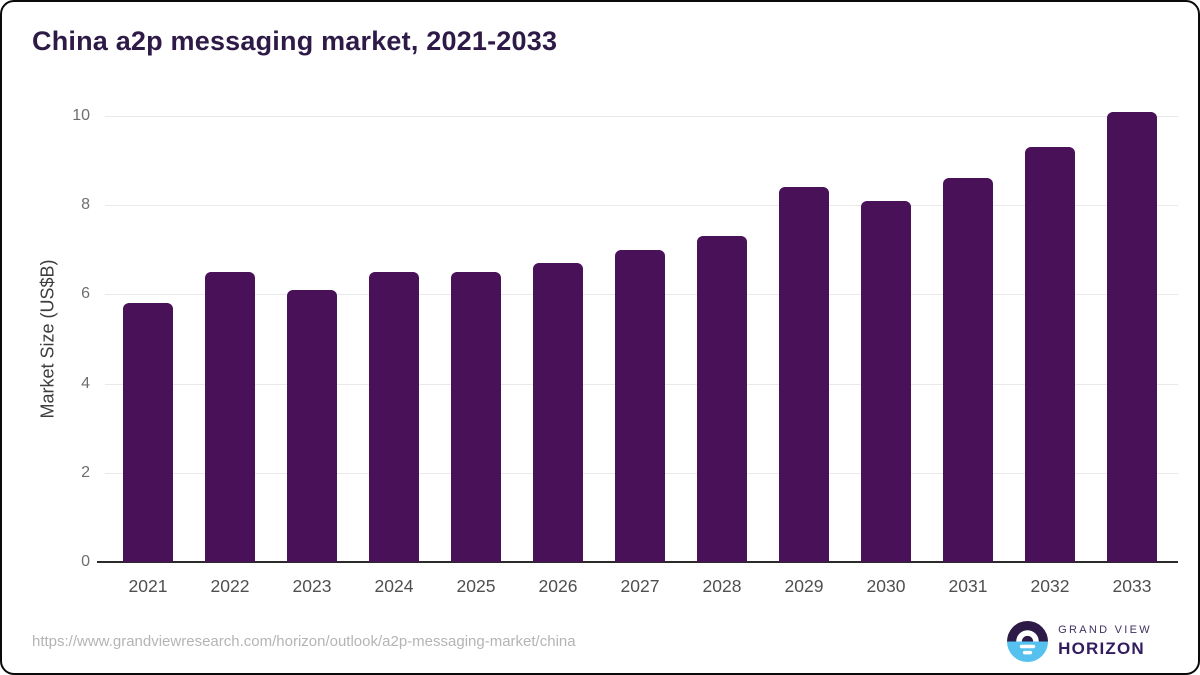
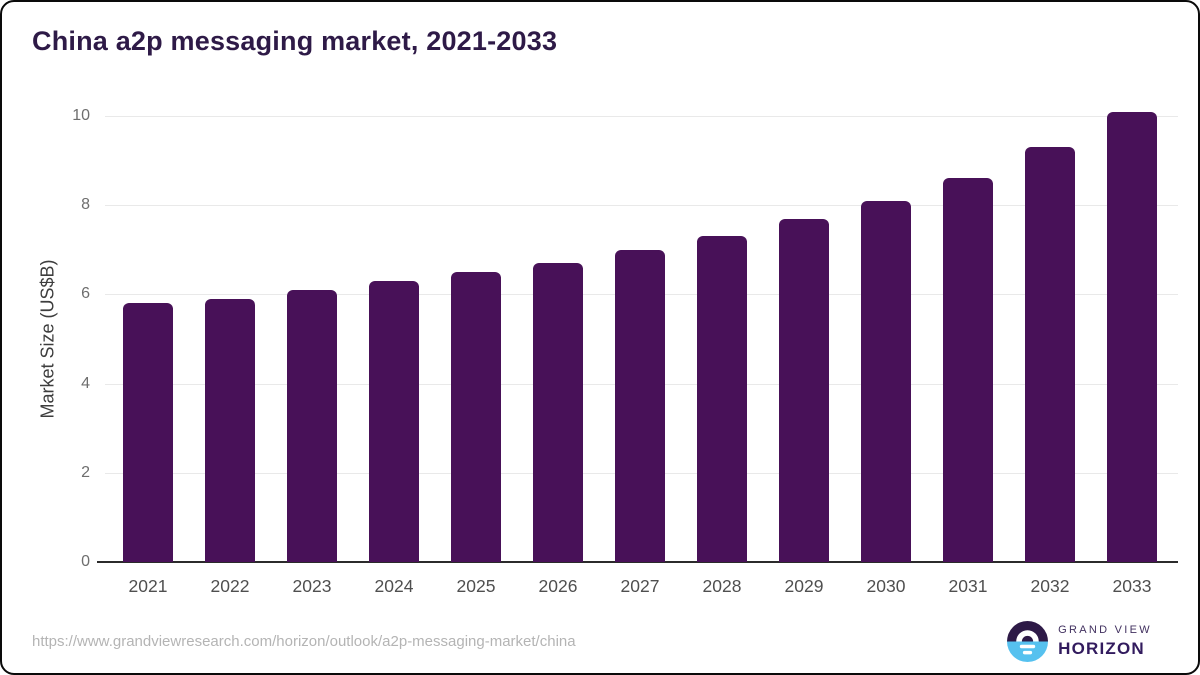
2022: 6.5 -> 5.9
2024: 6.5 -> 6.3
2029: 8.4 -> 7.7
